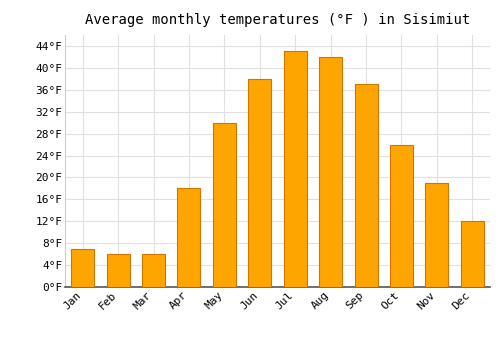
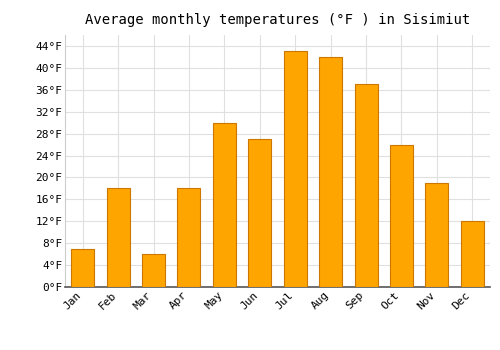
Feb: 6°F -> 18°F
Jun: 38°F -> 27°F
